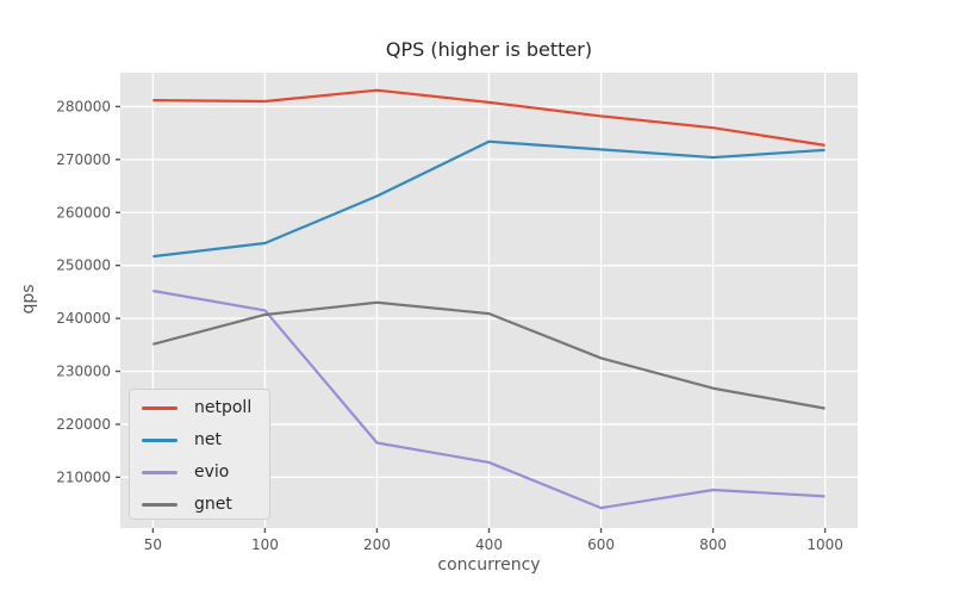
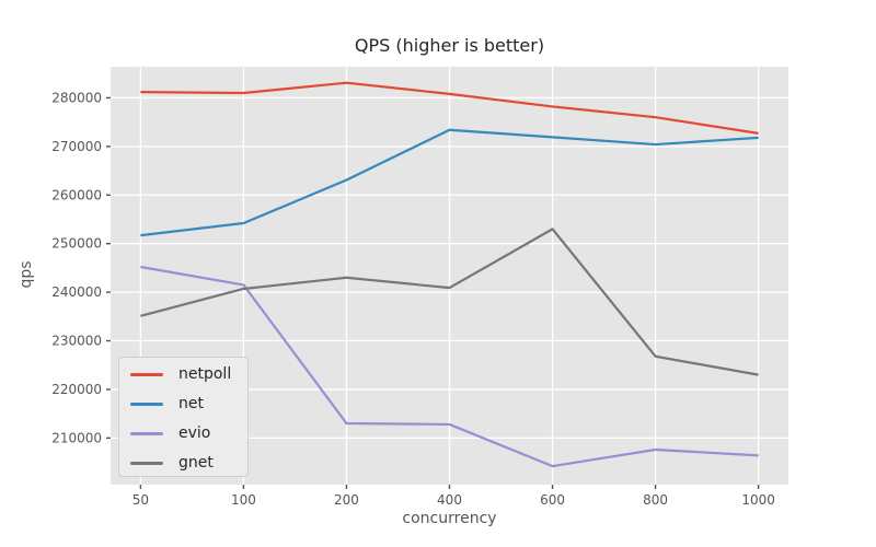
evio/200: 216000 -> 213000
gnet/600: 232000 -> 253000
